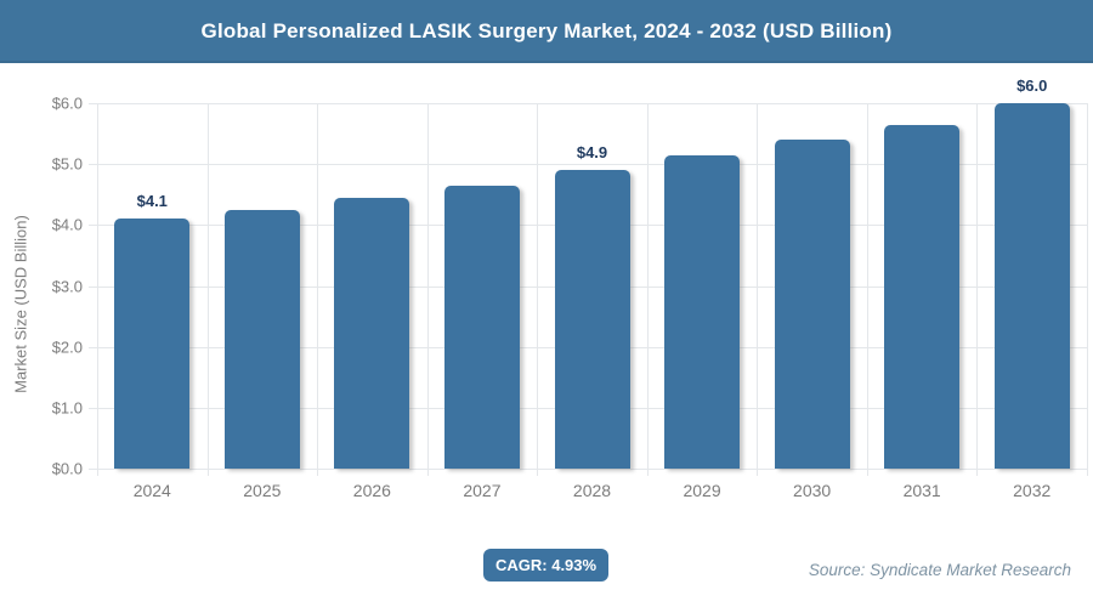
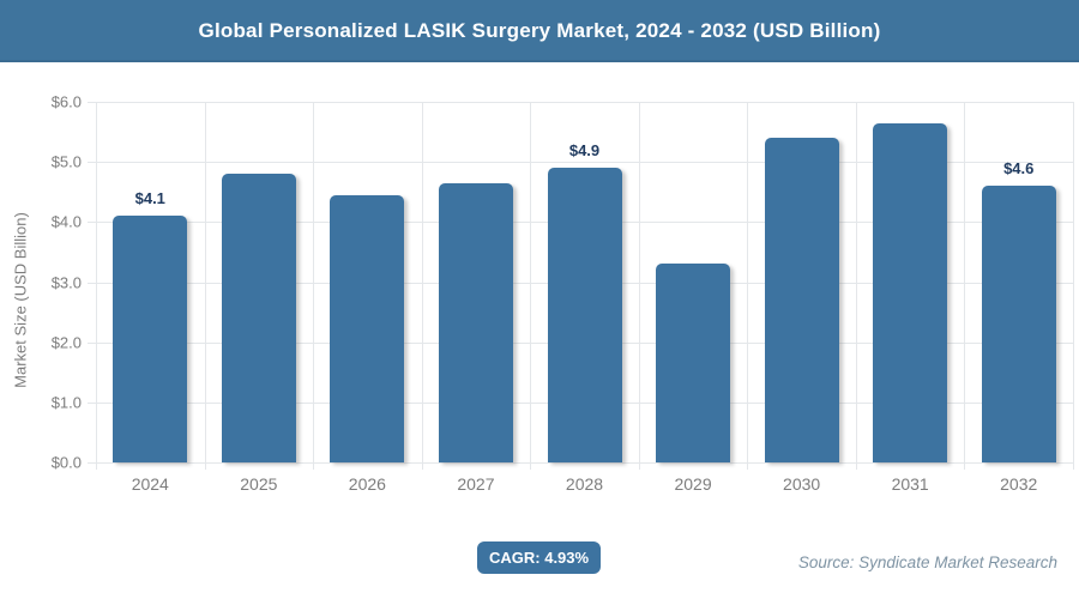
2025: $4.2 -> $4.8
2029: $5.2 -> $3.3
2032: $6.0 -> $4.6
